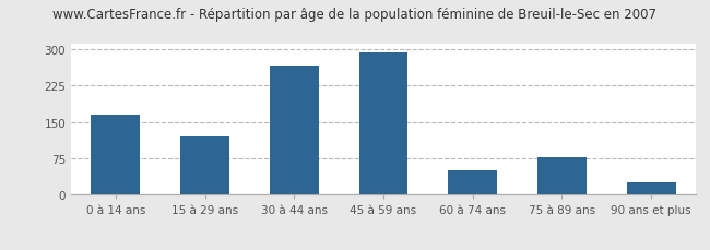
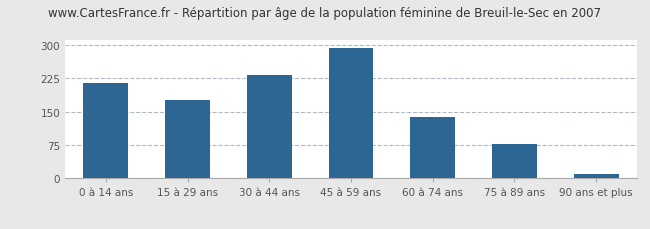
0 à 14 ans: 165 -> 215
15 à 29 ans: 120 -> 175
30 à 44 ans: 265 -> 232
60 à 74 ans: 50 -> 138
90 ans et plus: 25 -> 10
